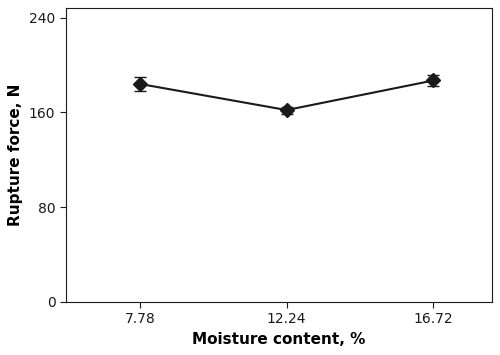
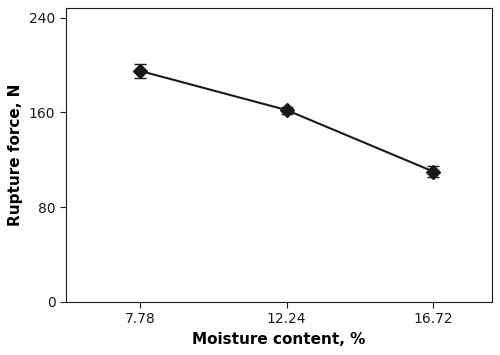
7.78: 184 -> 195
16.72: 187 -> 110
